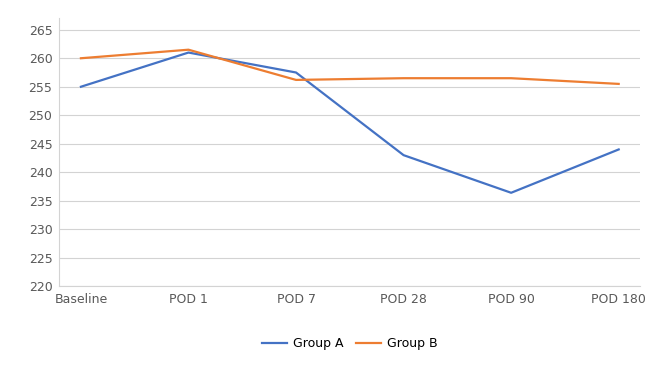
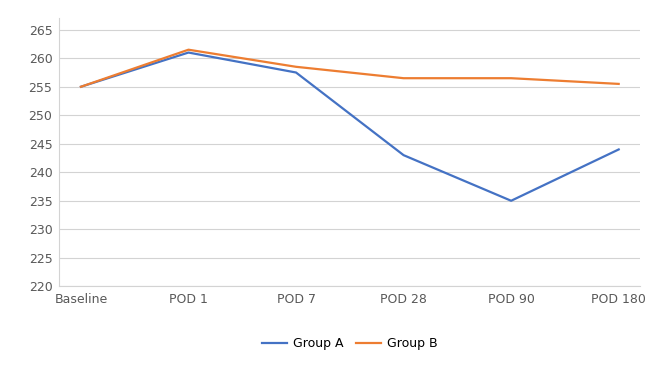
Group B/Baseline: 260.0 -> 255.0
Group B/POD 7: 256.2 -> 258.5
Group A/POD 90: 236.4 -> 235.0
